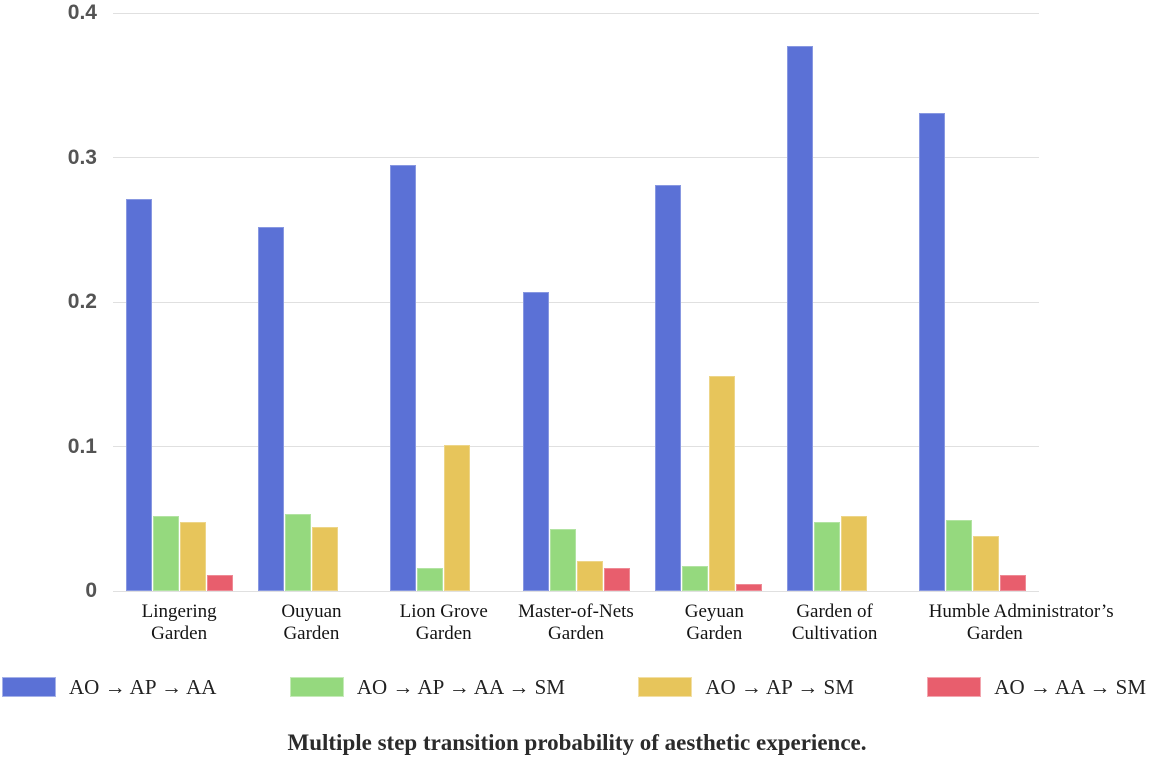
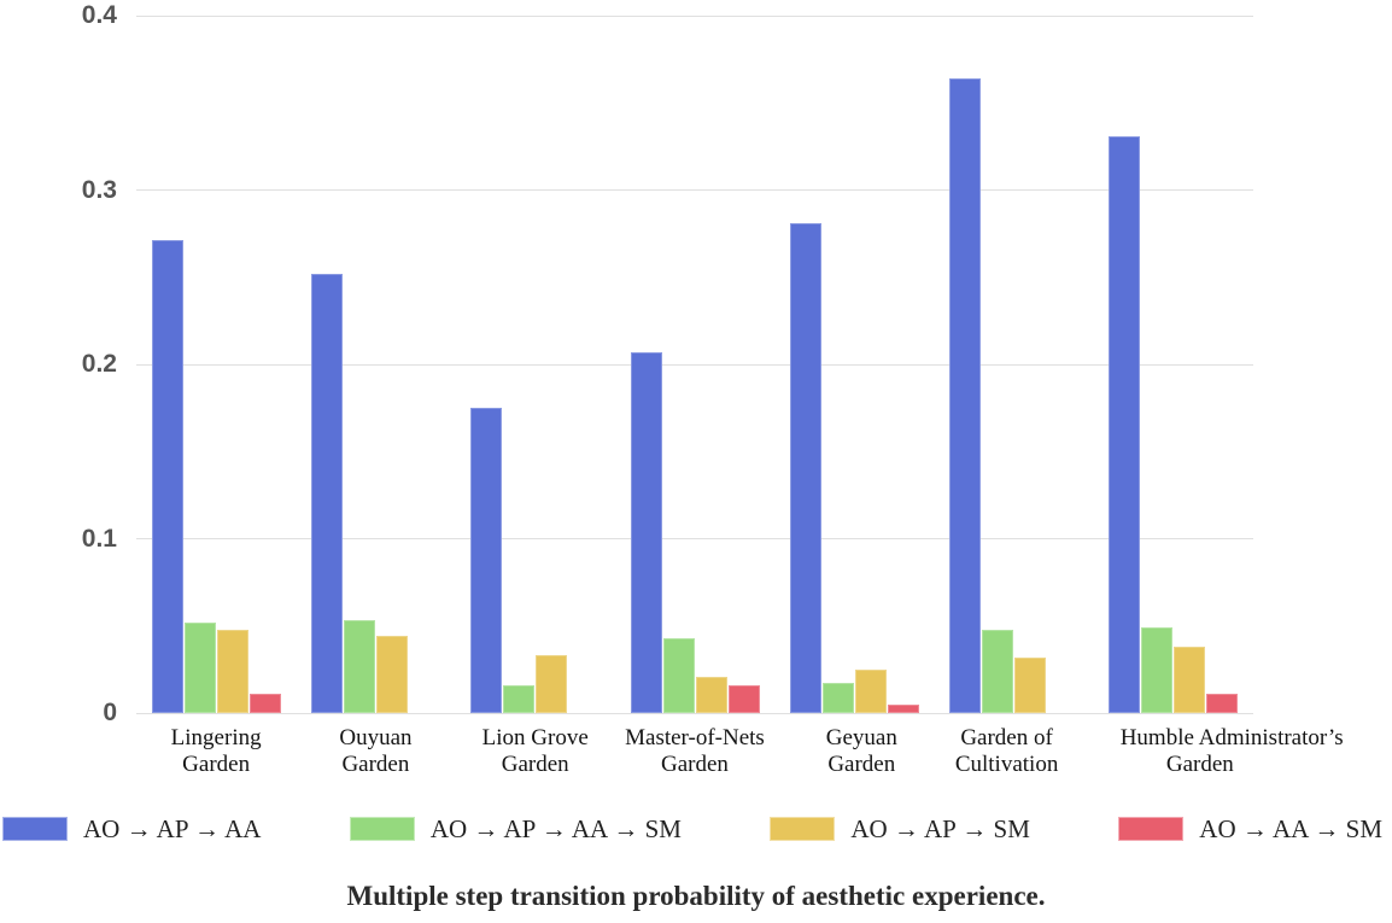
AO → AP → AA/Lion Grove Garden: 0.295 -> 0.175
AO → AP → SM/Lion Grove Garden: 0.101 -> 0.033
AO → AP → SM/Geyuan Garden: 0.149 -> 0.025
AO → AP → AA/Garden of Cultivation: 0.377 -> 0.364
AO → AP → SM/Garden of Cultivation: 0.052 -> 0.032
